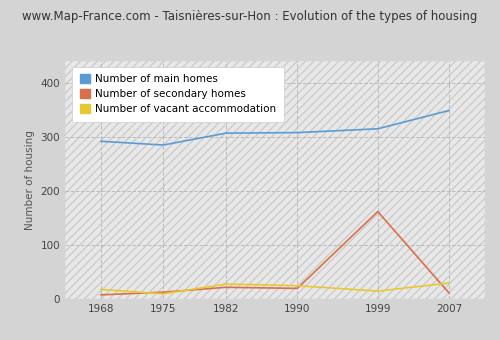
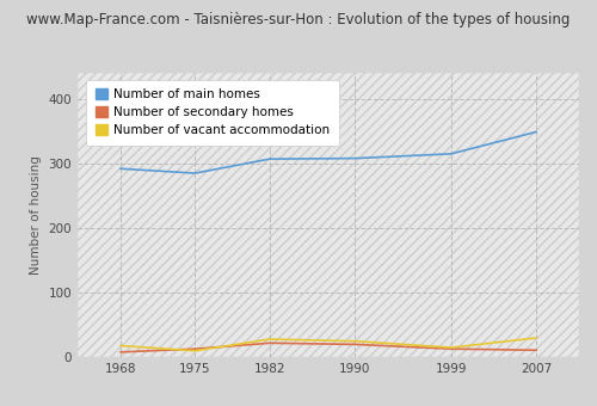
Number of secondary homes/1999: 162 -> 13
